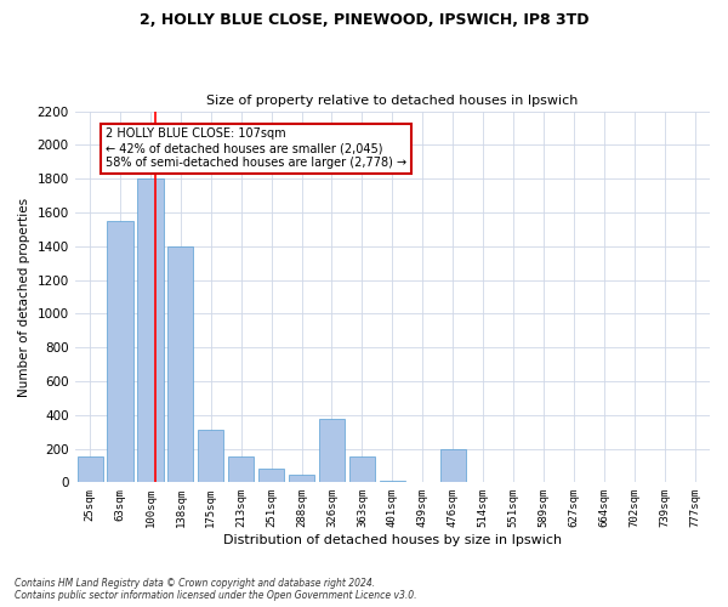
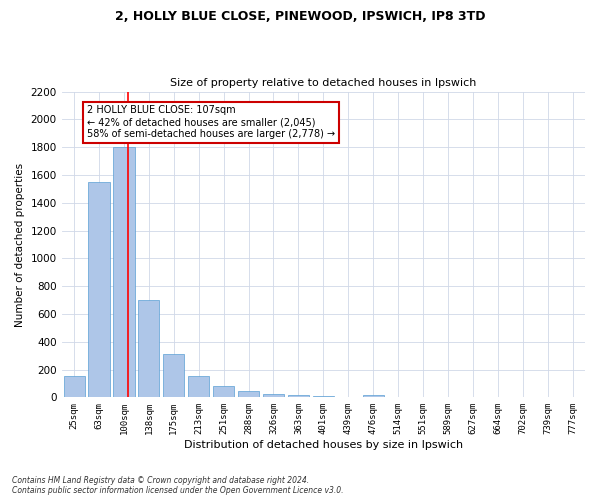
138sqm: 1400 -> 700
326sqm: 380 -> 20
363sqm: 150 -> 20
476sqm: 200 -> 20
